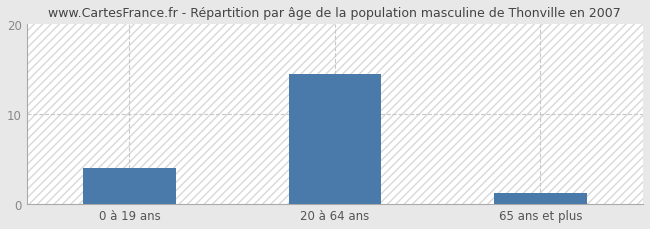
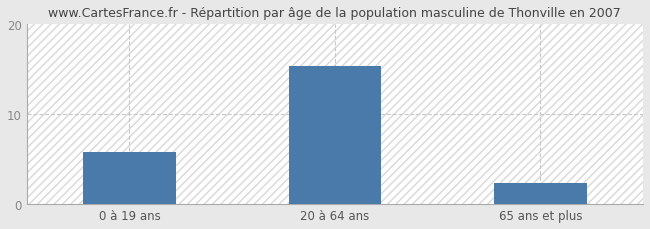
0 à 19 ans: 4.0 -> 5.8
20 à 64 ans: 14.5 -> 15.4
65 ans et plus: 1.2 -> 2.4
